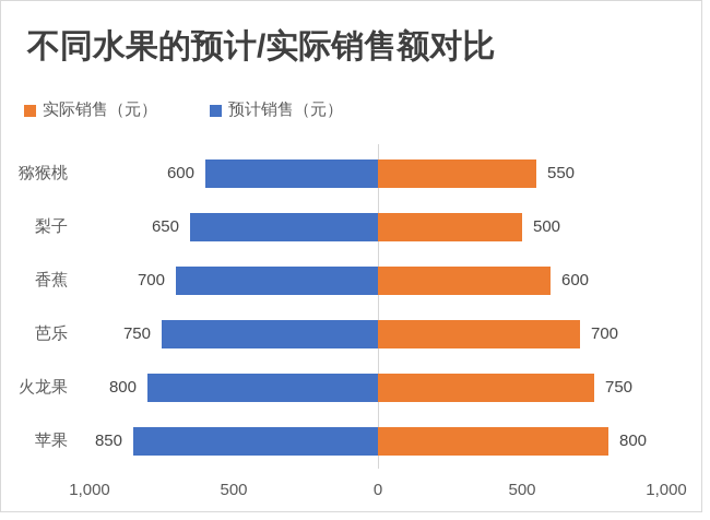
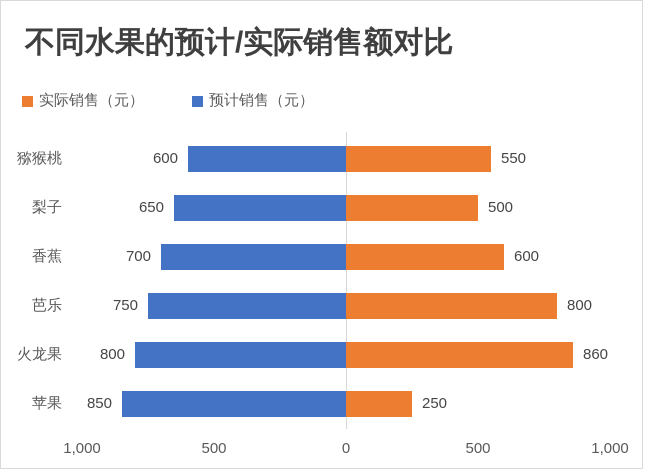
实际销售（元）/芭乐: 700 -> 800
实际销售（元）/火龙果: 750 -> 860
实际销售（元）/苹果: 800 -> 250
